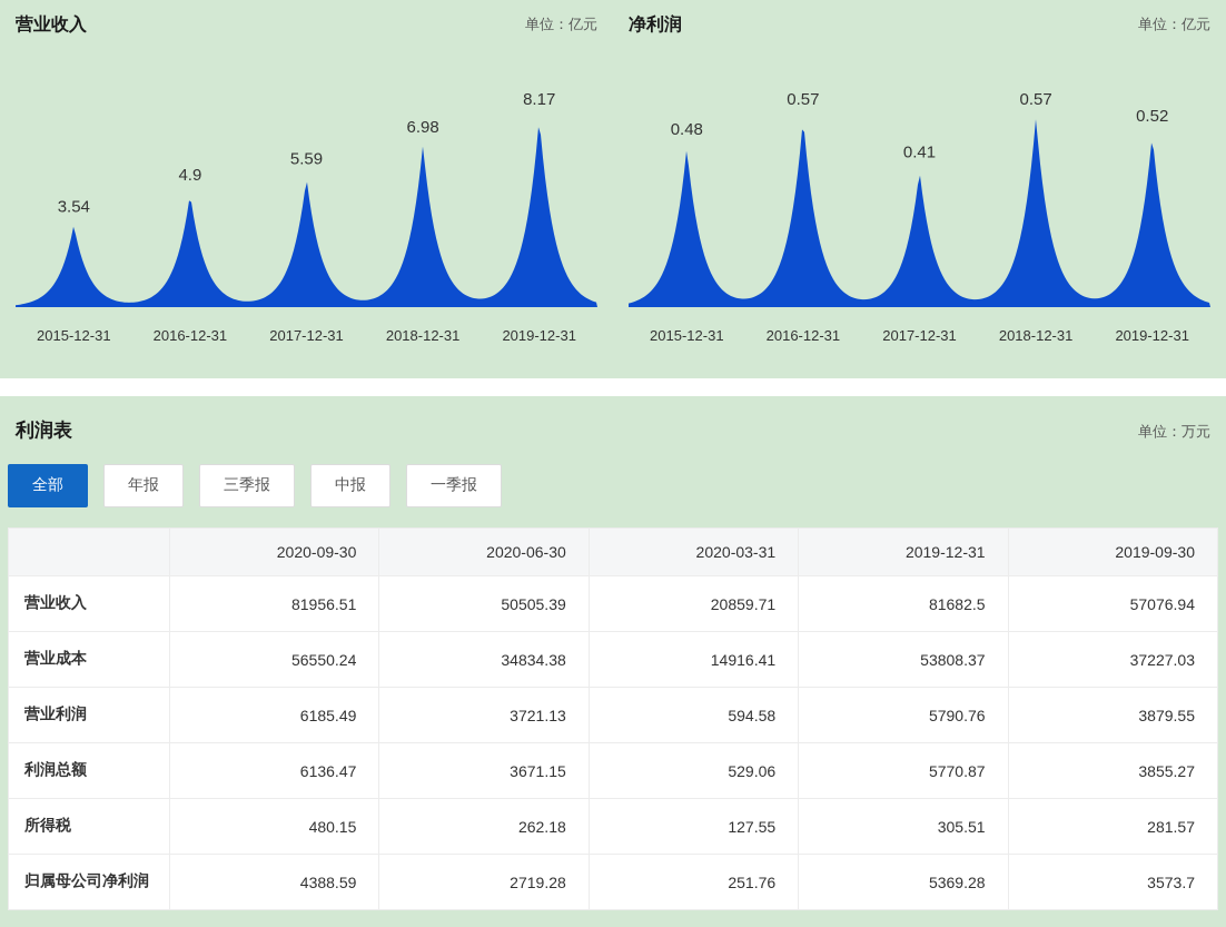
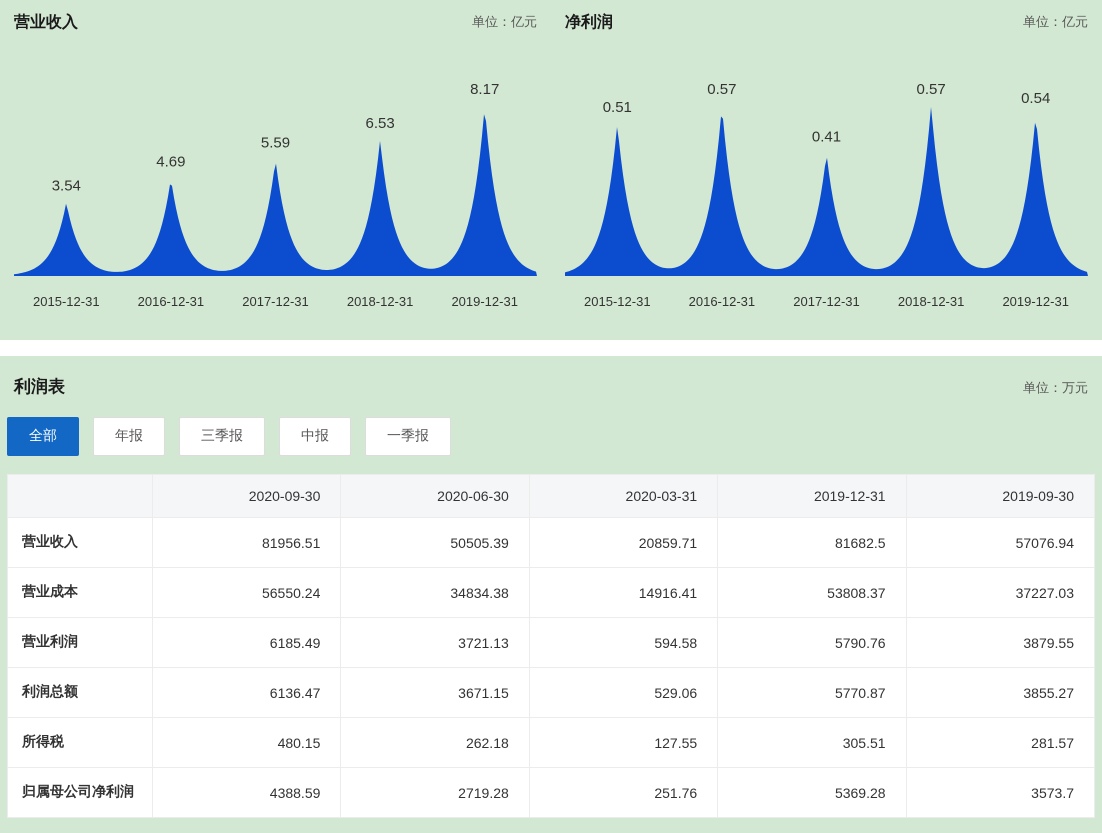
营业收入/2016-12-31: 4.9 -> 4.69
营业收入/2018-12-31: 6.98 -> 6.53
净利润/2015-12-31: 0.48 -> 0.51
净利润/2019-12-31: 0.52 -> 0.54
